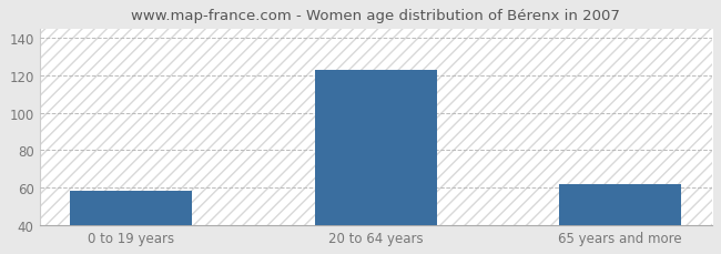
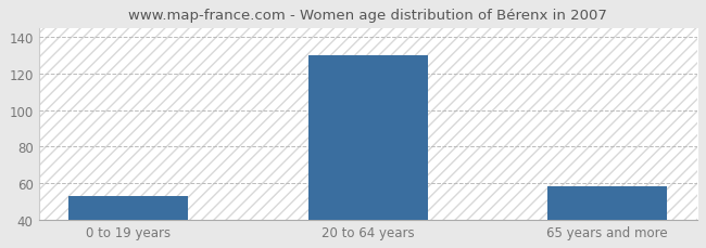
0 to 19 years: 58 -> 53
20 to 64 years: 123 -> 130
65 years and more: 62 -> 58
